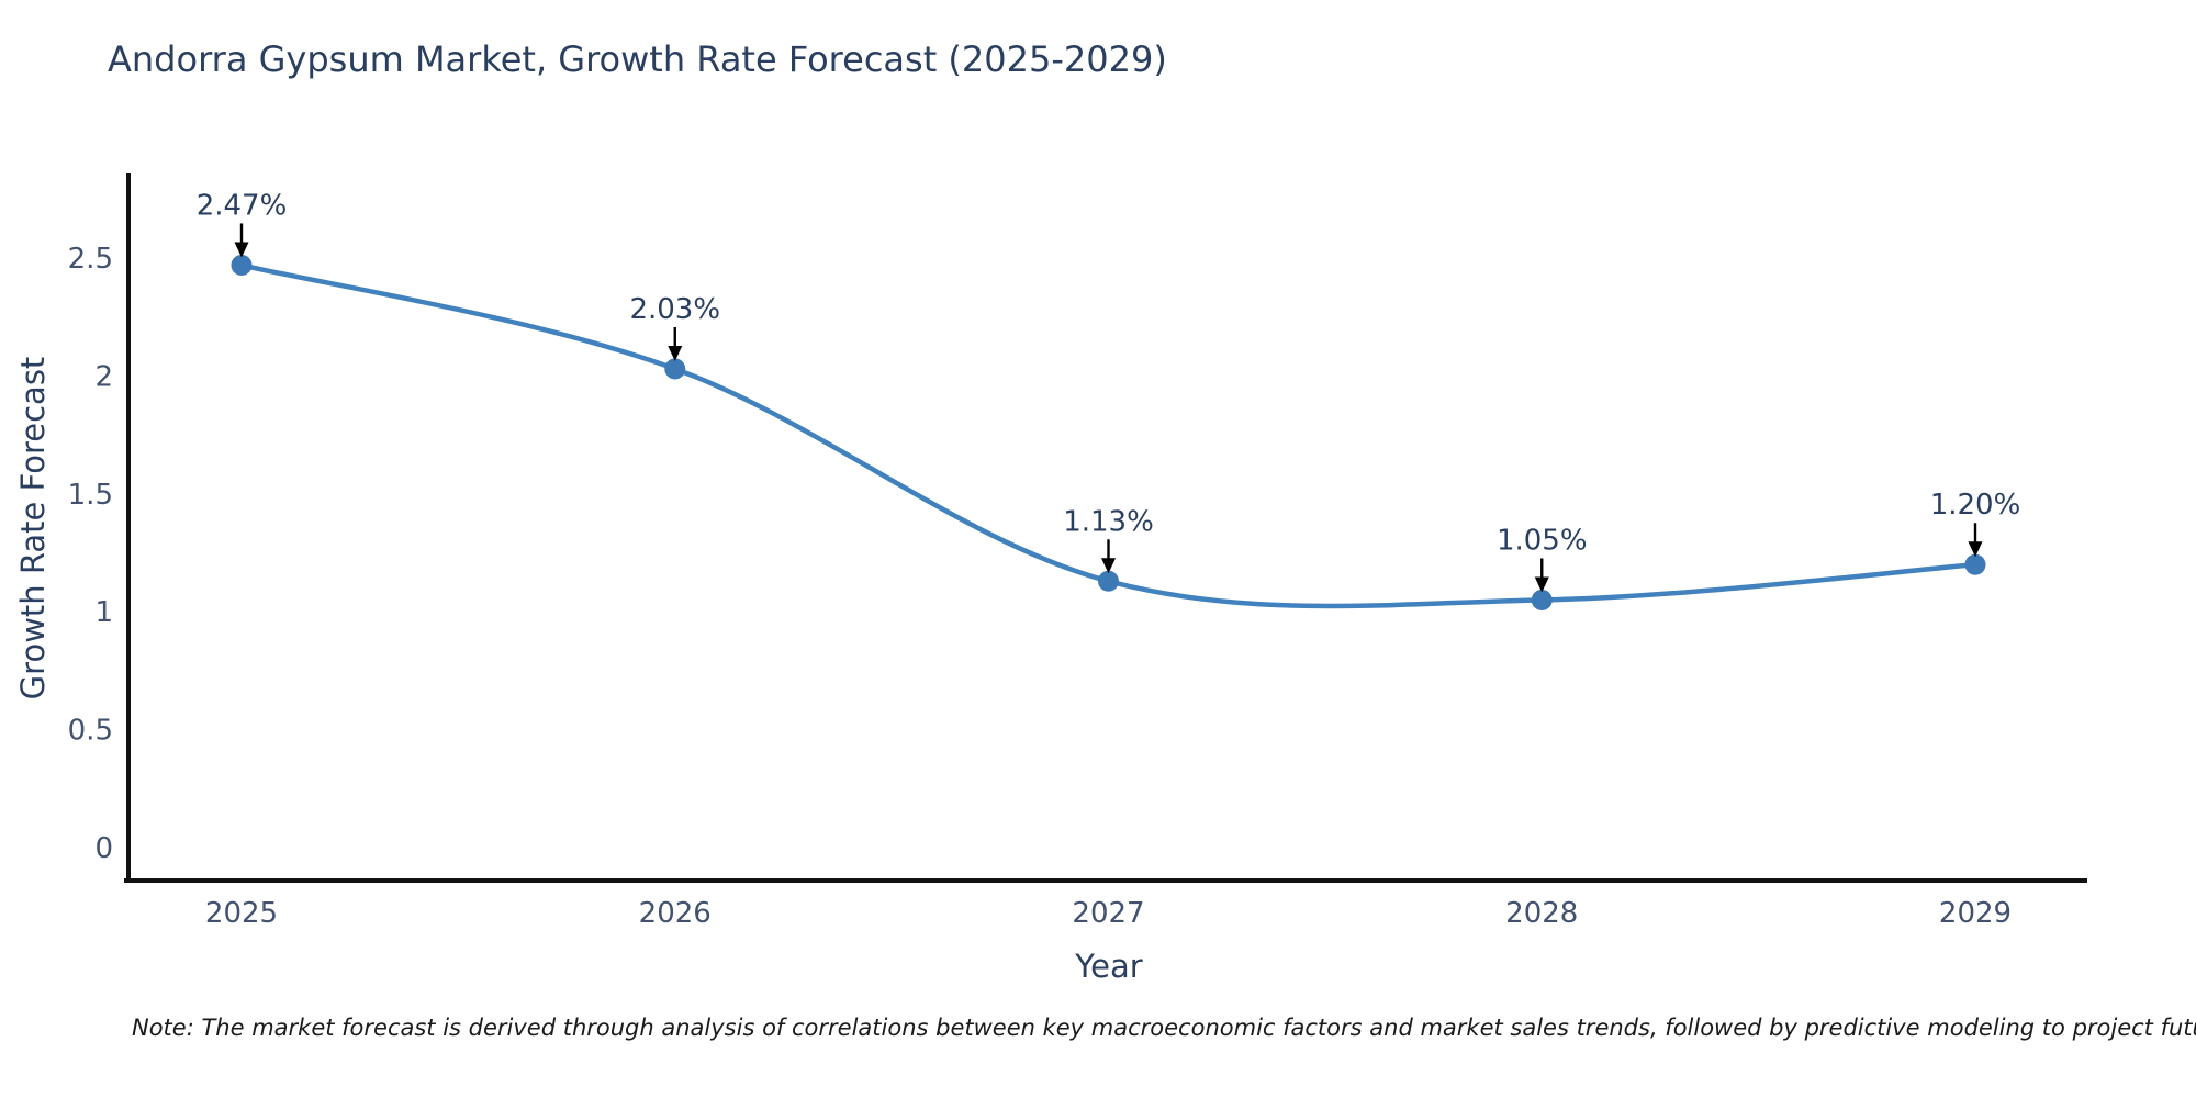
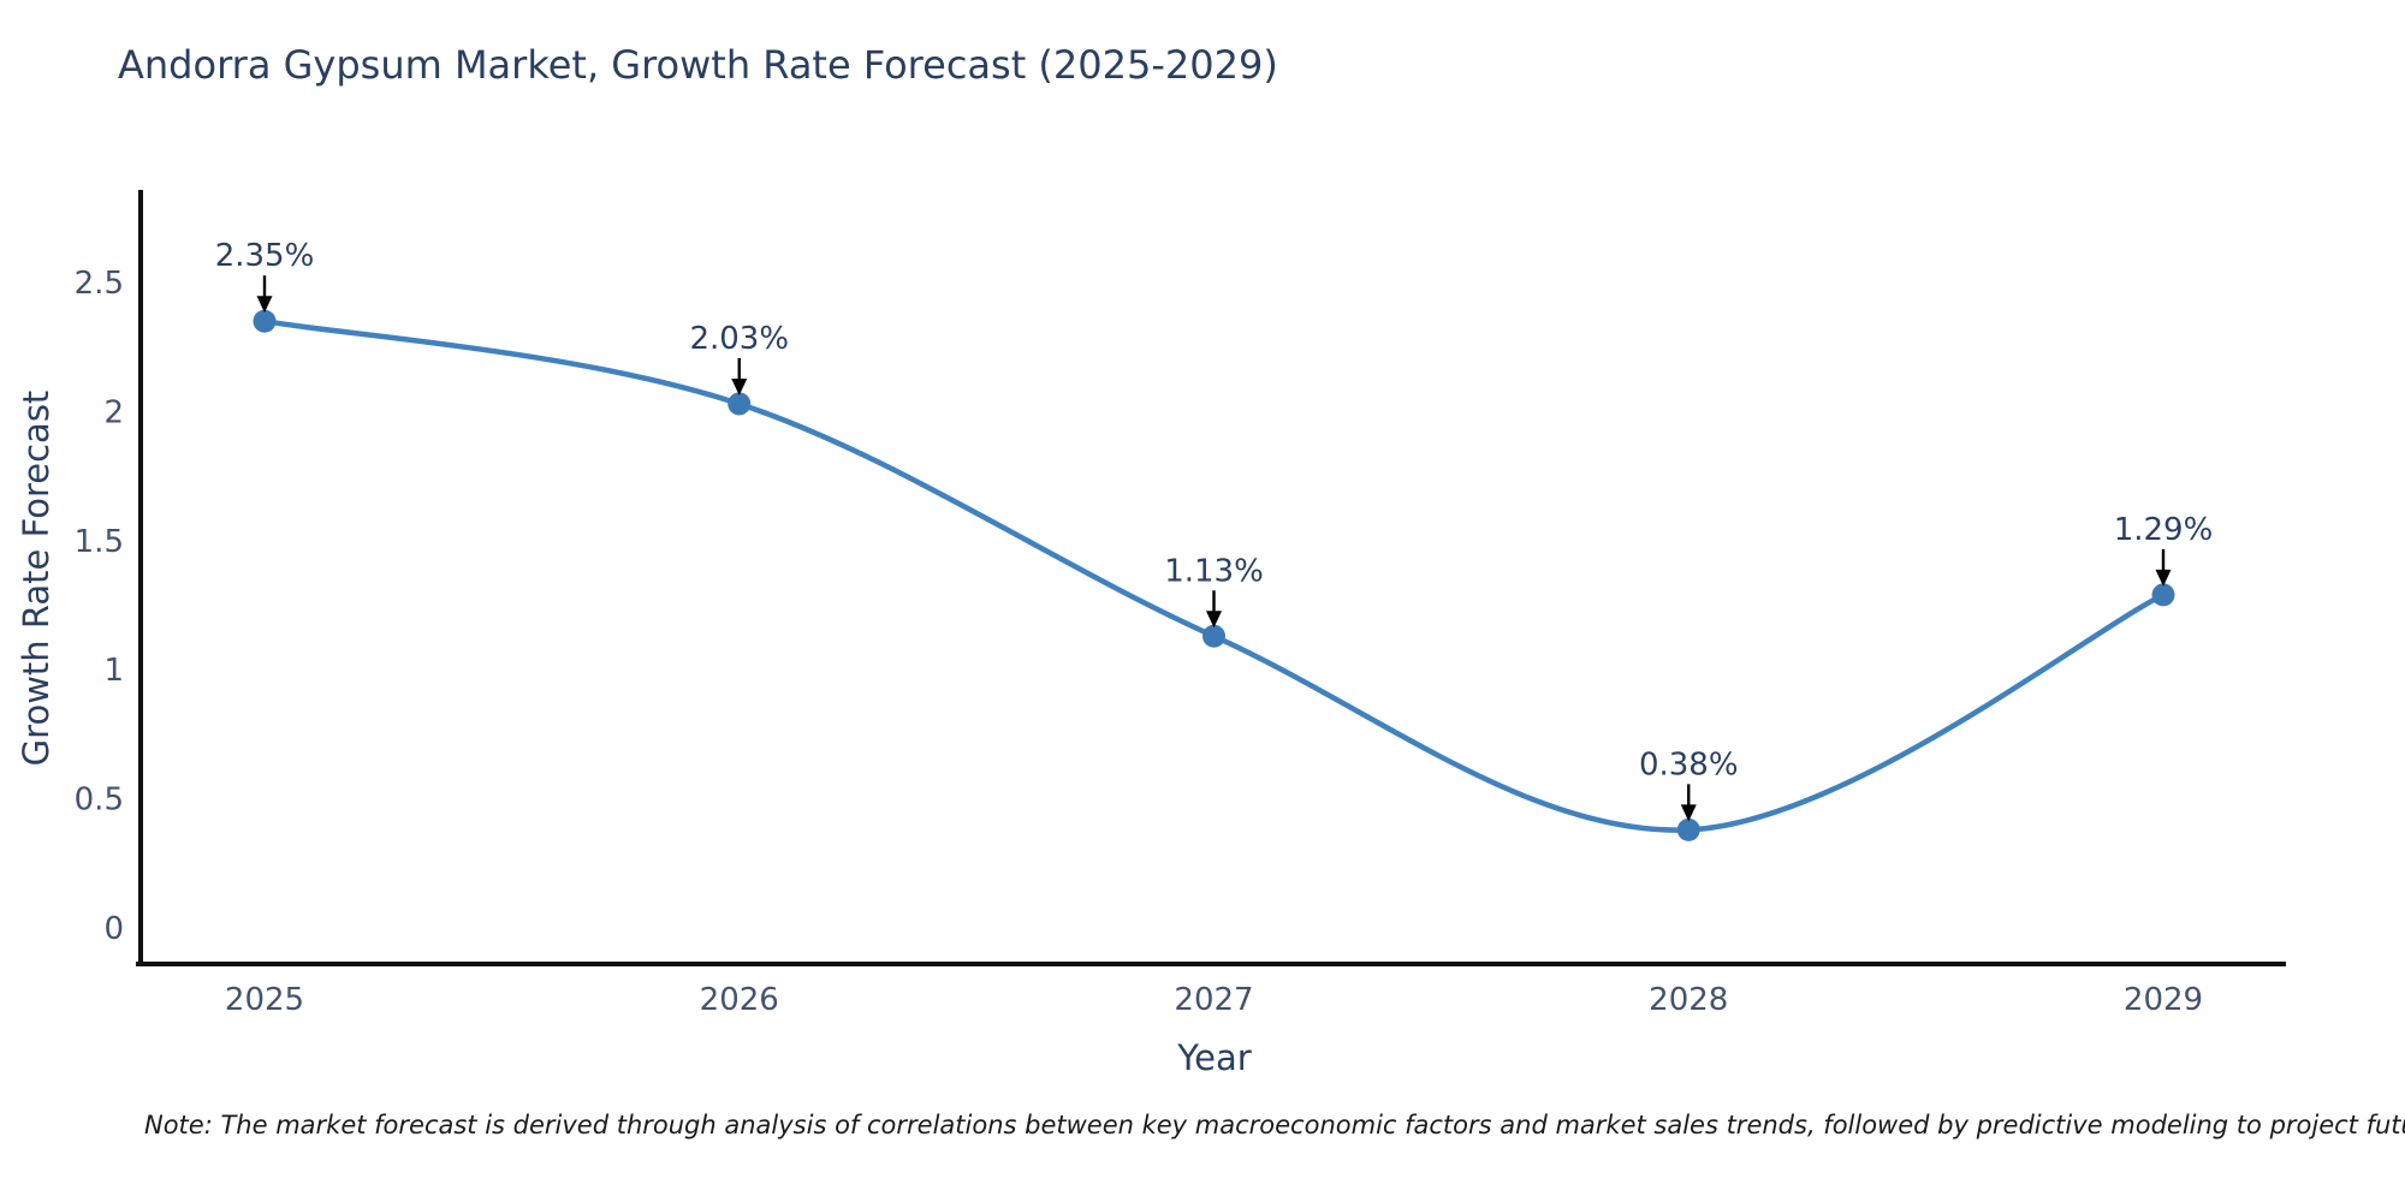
2025: 2.47% -> 2.35%
2028: 1.05% -> 0.38%
2029: 1.20% -> 1.29%
